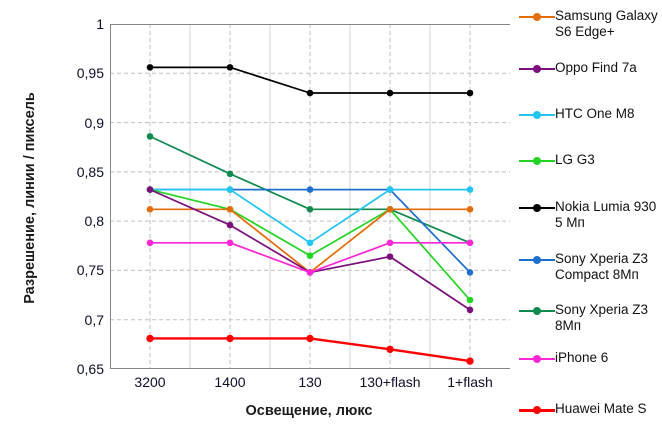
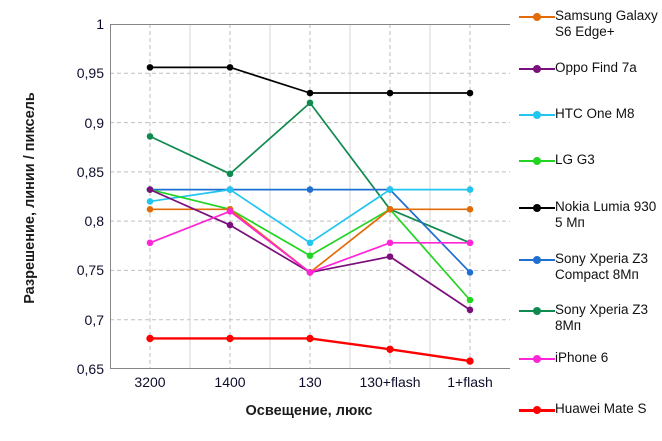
HTC One M8/3200: 0,83 -> 0,82
iPhone 6/1400: 0,78 -> 0,81
Sony Xperia Z3 8Мп/130: 0,81 -> 0,92
